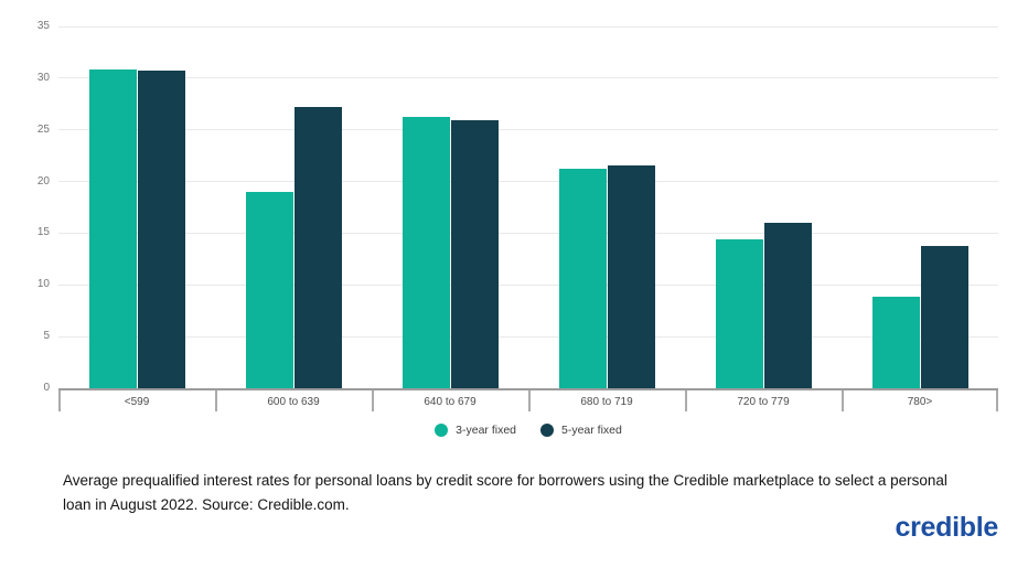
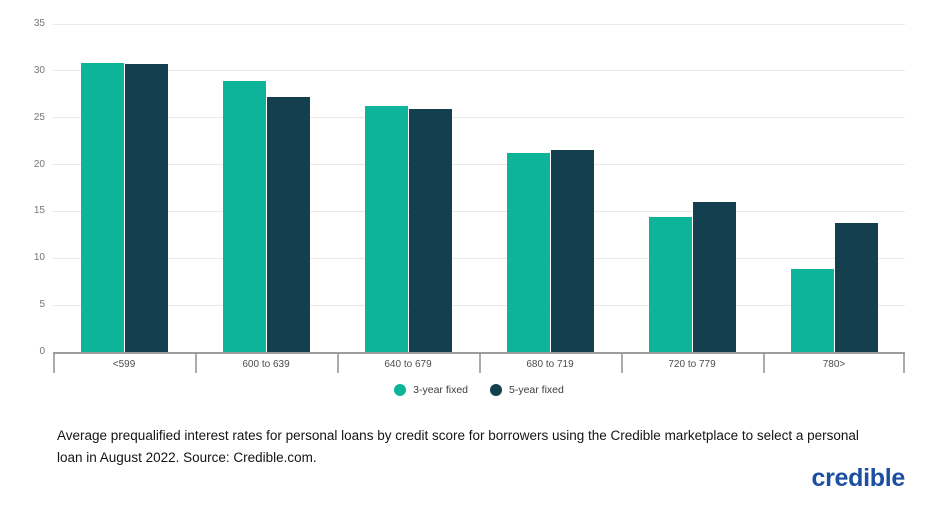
3-year fixed/600 to 639: 19 -> 29
